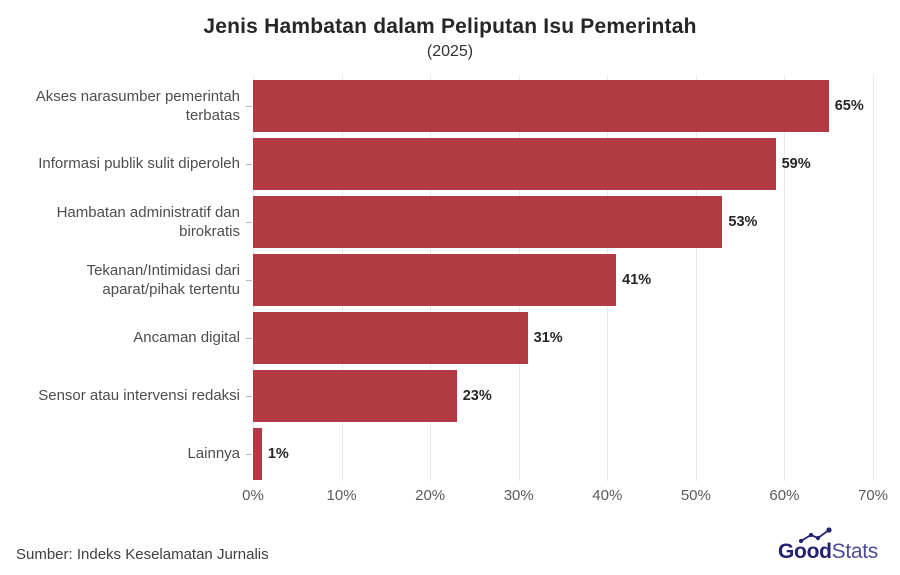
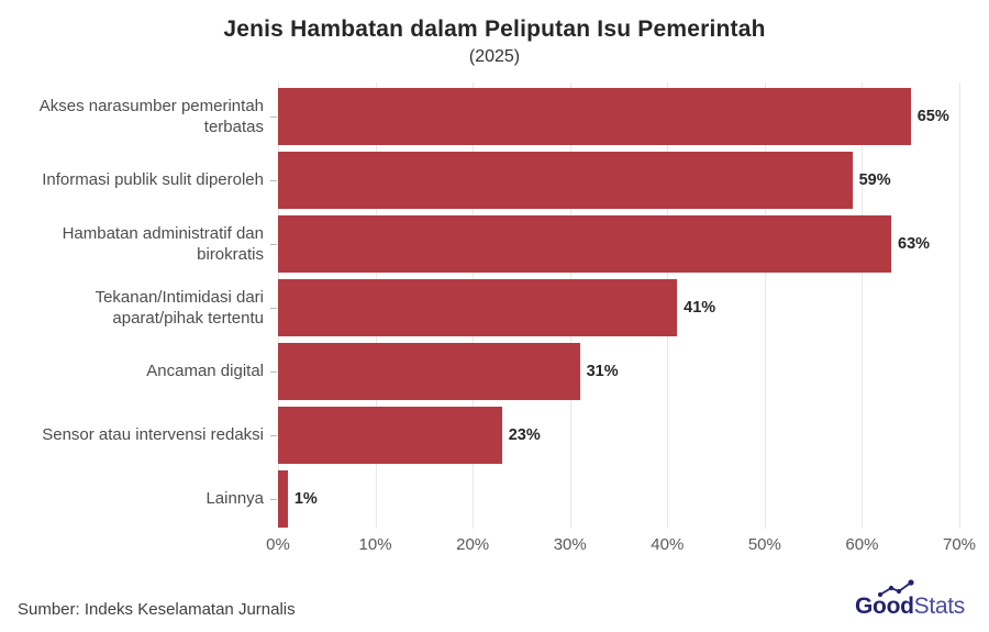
Hambatan administratif dan birokratis: 53% -> 63%
